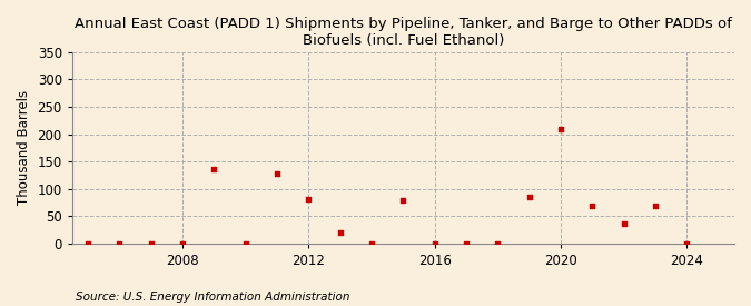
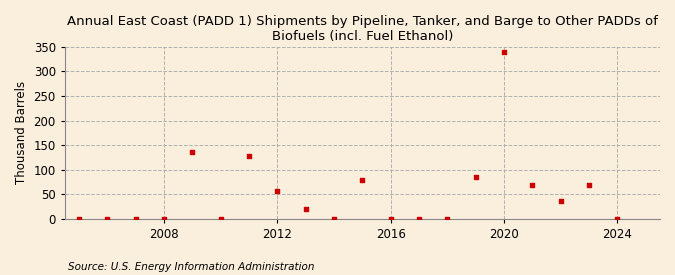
2012: 80 -> 57
2020: 210 -> 340
